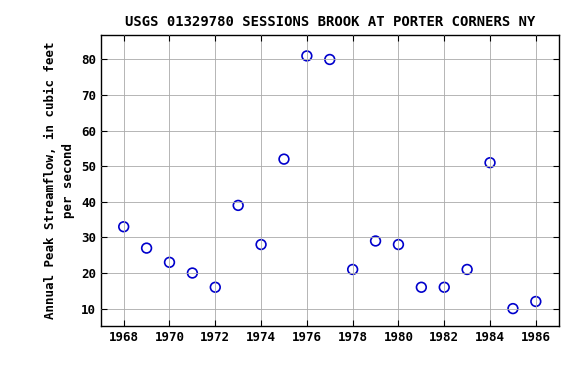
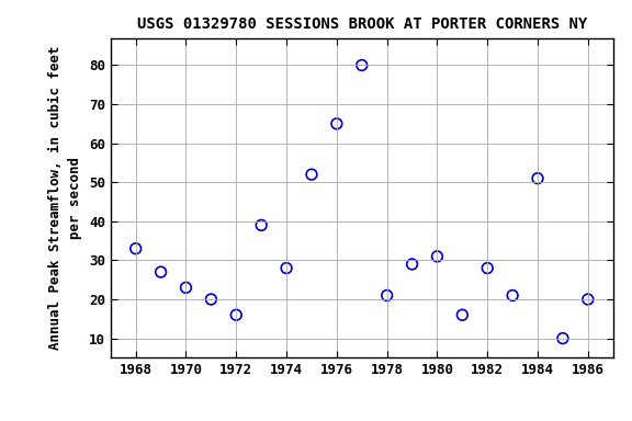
1976: 81 -> 65
1980: 28 -> 31
1982: 16 -> 28
1986: 12 -> 20
